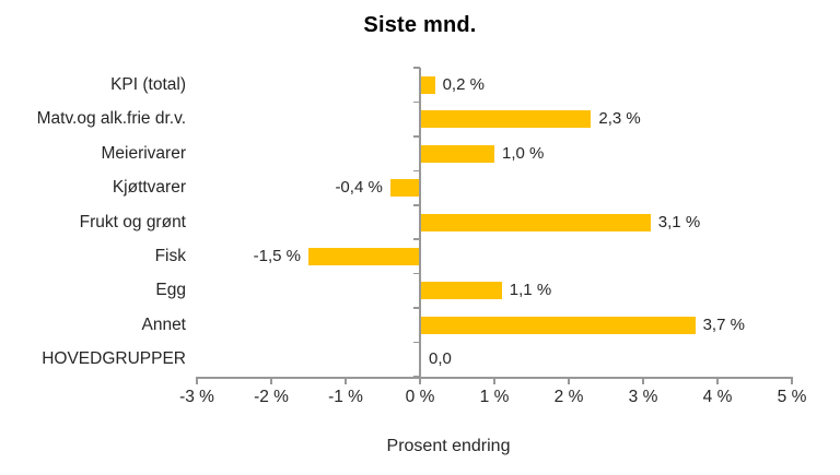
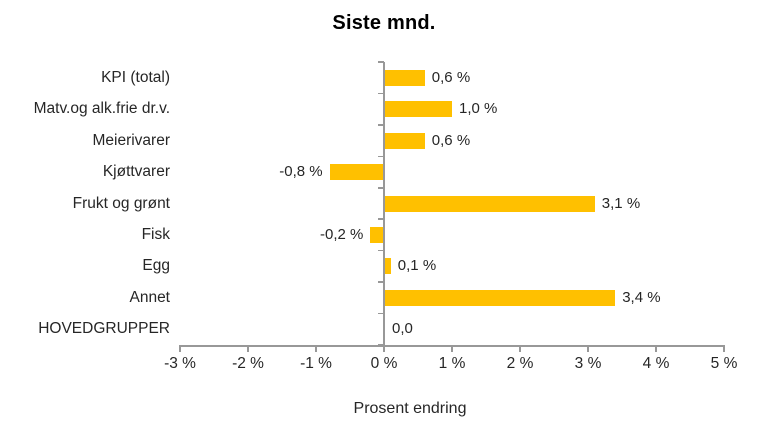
KPI (total): 0,2 -> 0,6
Matv.og alk.frie dr.v.: 2,3 -> 1,0
Meierivarer: 1,0 -> 0,6
Kjøttvarer: -0,4 -> -0,8
Fisk: -1,5 -> -0,2
Egg: 1,1 -> 0,1
Annet: 3,7 -> 3,4
